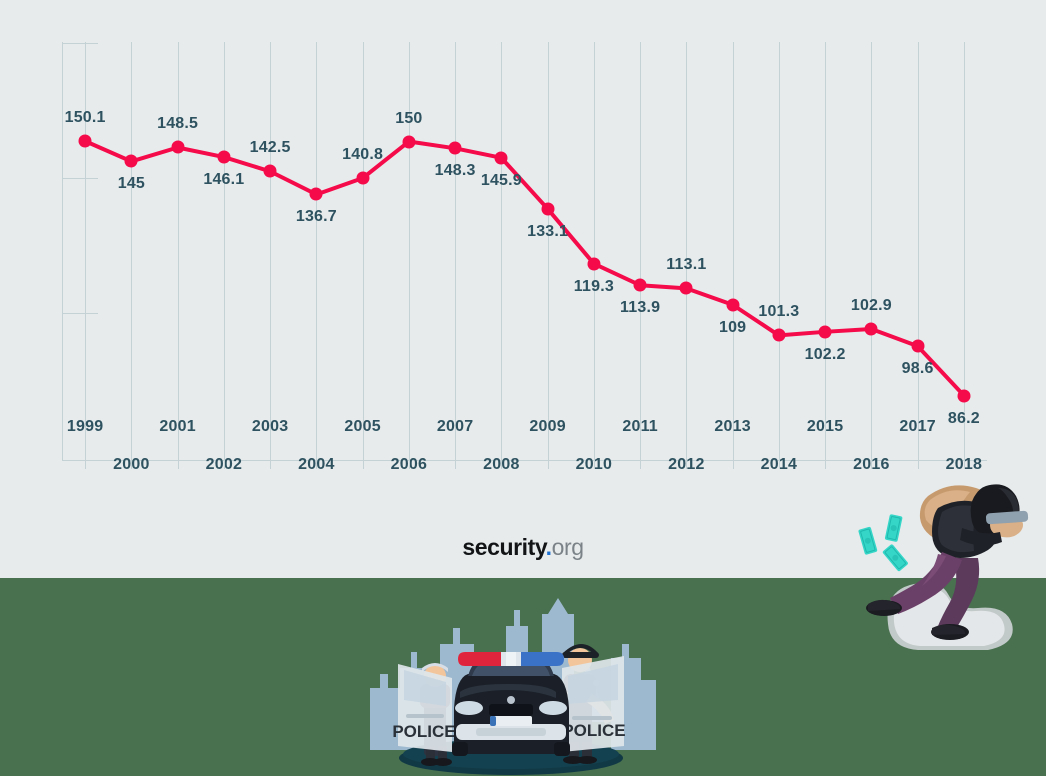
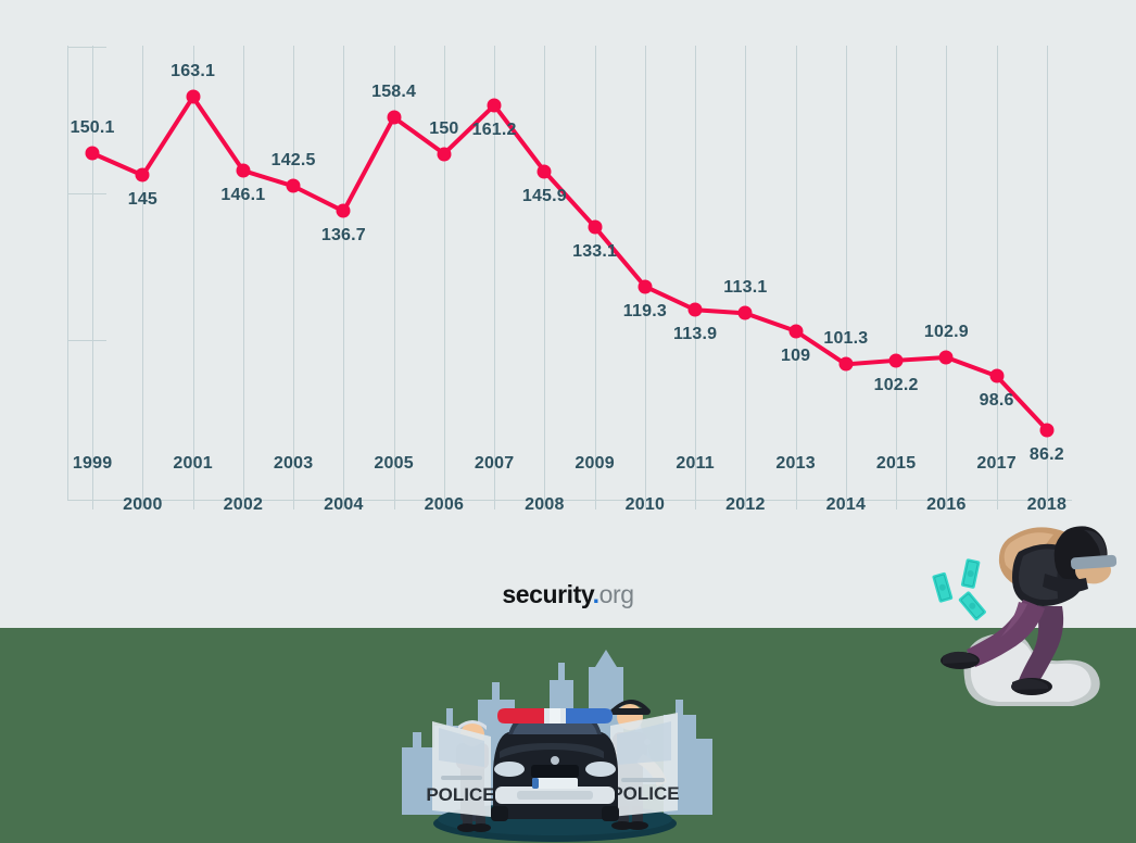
2001: 148.5 -> 163.1
2005: 140.8 -> 158.4
2007: 148.3 -> 161.2
